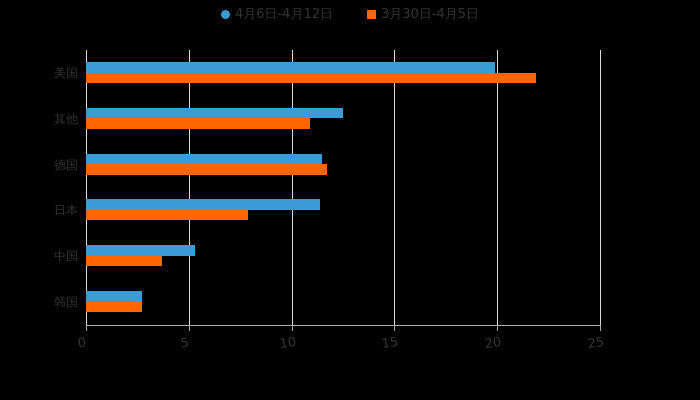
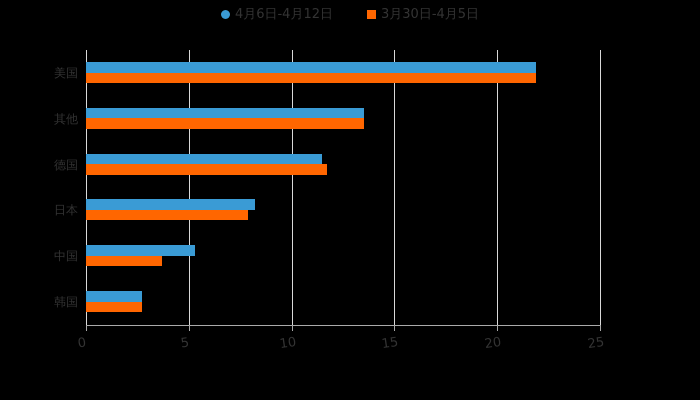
4月6日-4月12日/美国: 19.9 -> 21.9
4月6日-4月12日/其他: 12.5 -> 13.5
3月30日-4月5日/其他: 10.9 -> 13.5
4月6日-4月12日/日本: 11.4 -> 8.2
